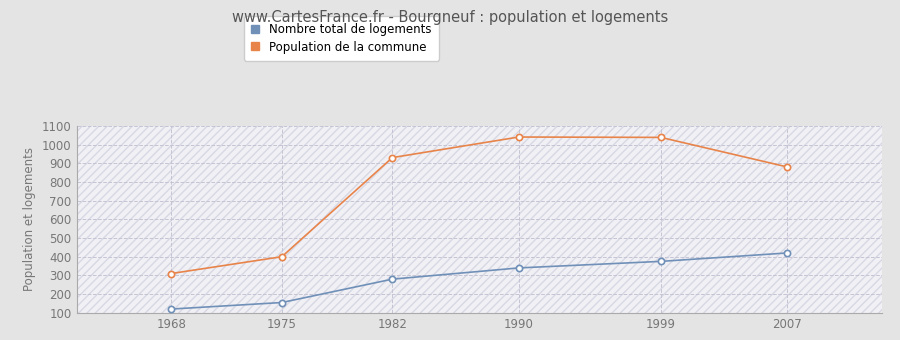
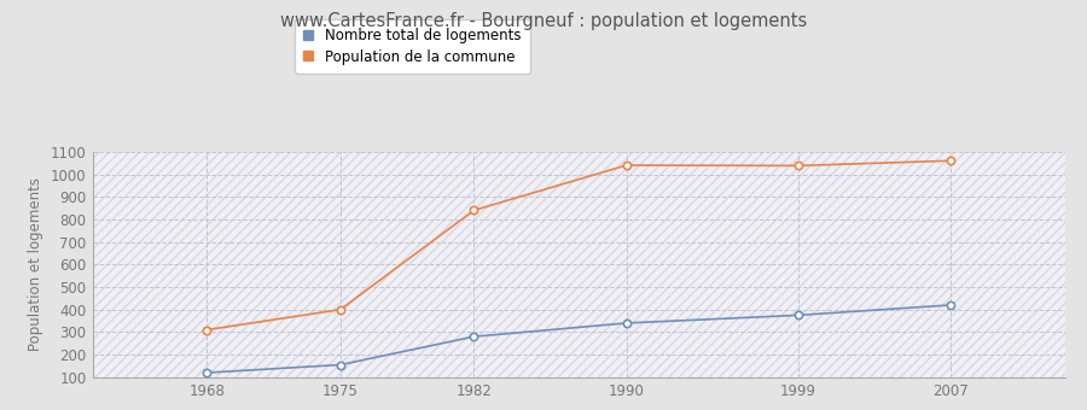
Population de la commune/1982: 930 -> 840
Population de la commune/2007: 880 -> 1060
